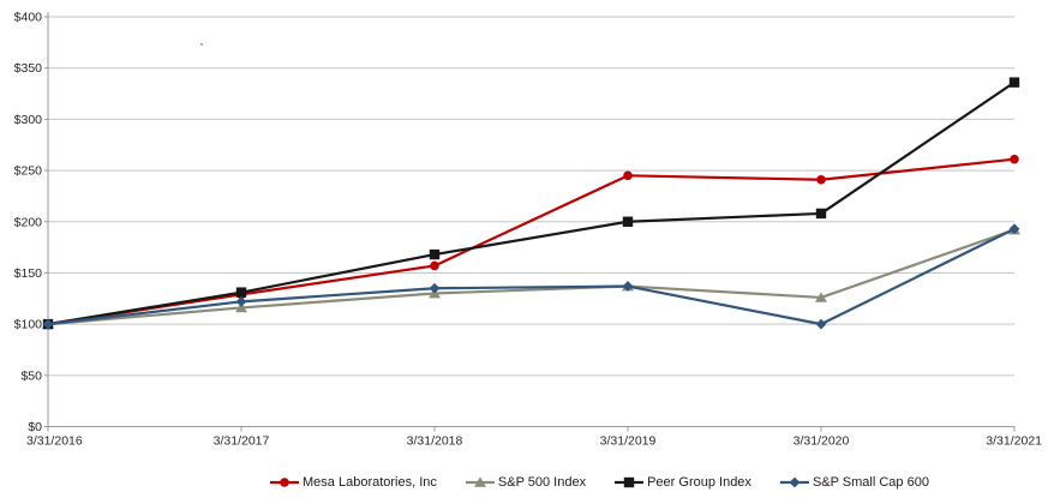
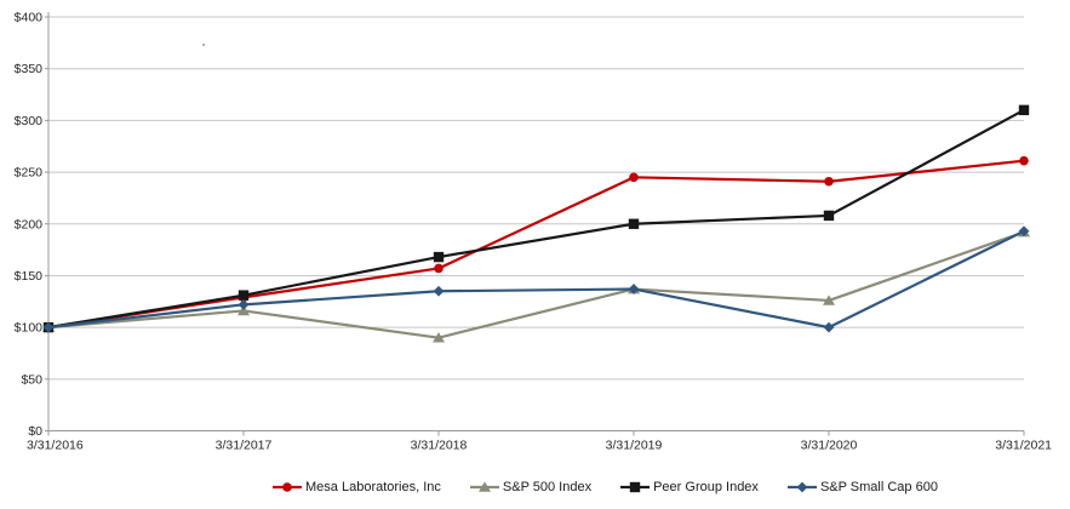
S&P 500 Index/3/31/2018: $130 -> $90
Peer Group Index/3/31/2021: $340 -> $310
